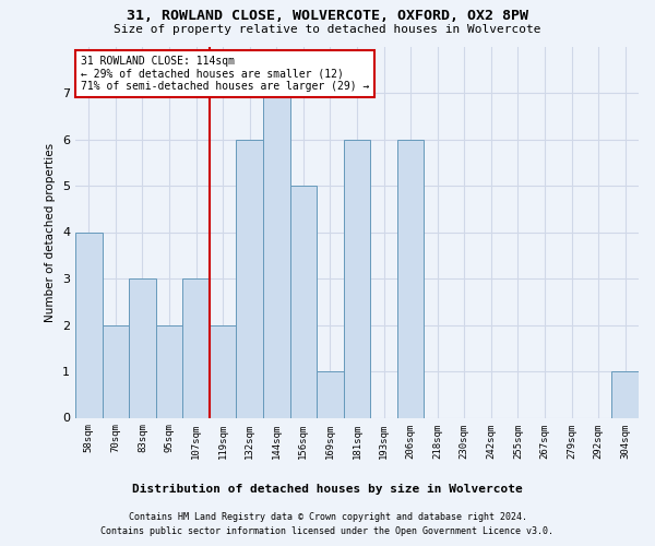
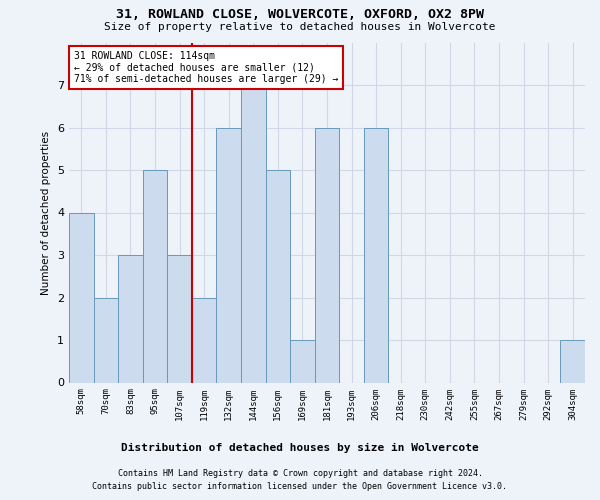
95sqm: 2 -> 5
